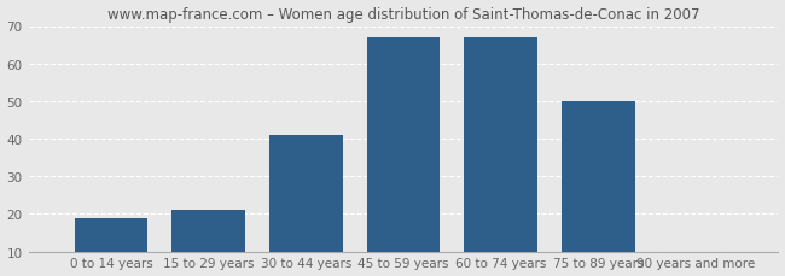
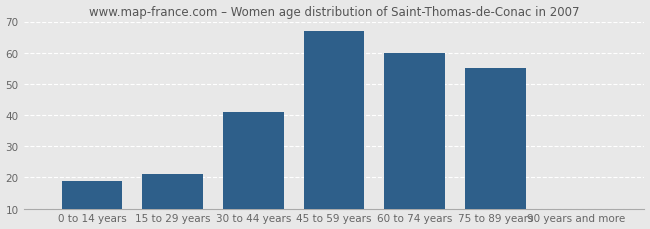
60 to 74 years: 67 -> 60
75 to 89 years: 50 -> 55
